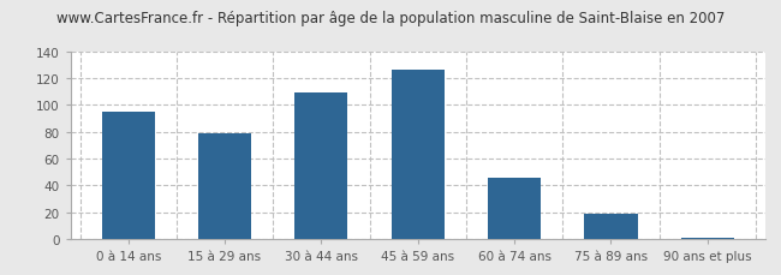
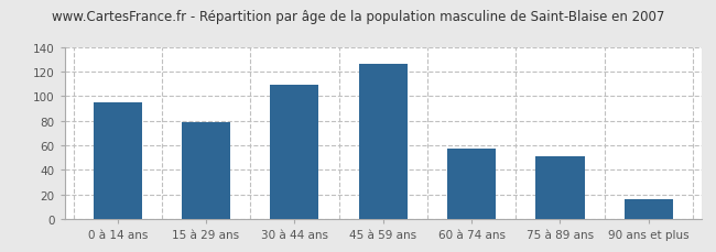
60 à 74 ans: 46 -> 57
75 à 89 ans: 19 -> 51
90 ans et plus: 1 -> 16
